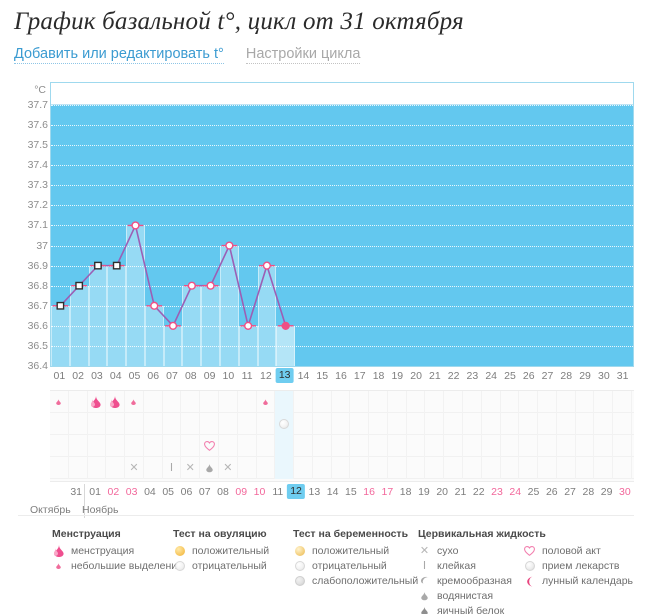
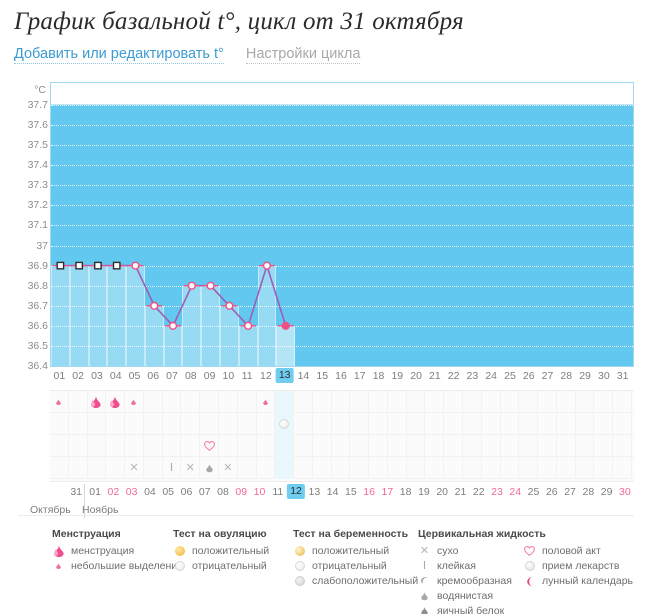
01: 36.7 -> 36.9
02: 36.8 -> 36.9
05: 37.1 -> 36.9
10: 37.0 -> 36.7
